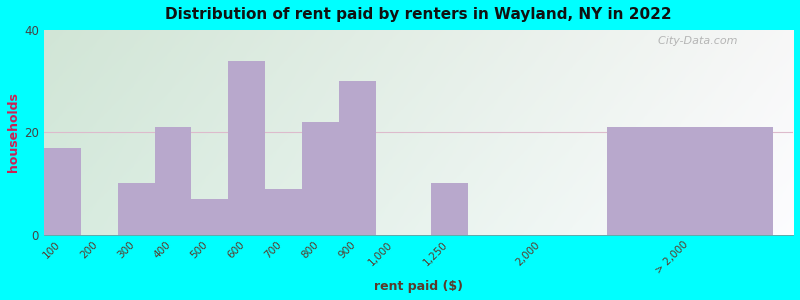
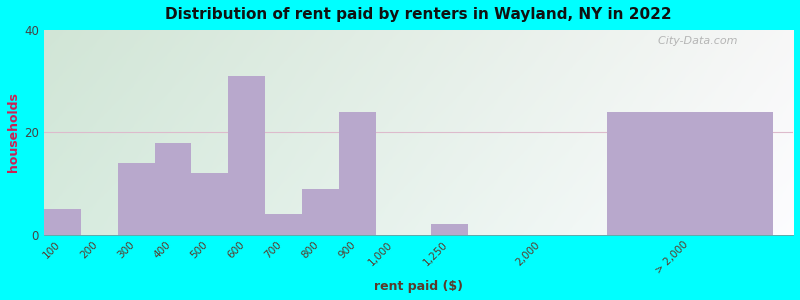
100: 17 -> 5
300: 10 -> 14
400: 21 -> 18
500: 7 -> 12
600: 34 -> 31
700: 9 -> 4
800: 22 -> 9
900: 30 -> 24
1,250: 10 -> 2
> 2,000: 21 -> 24
